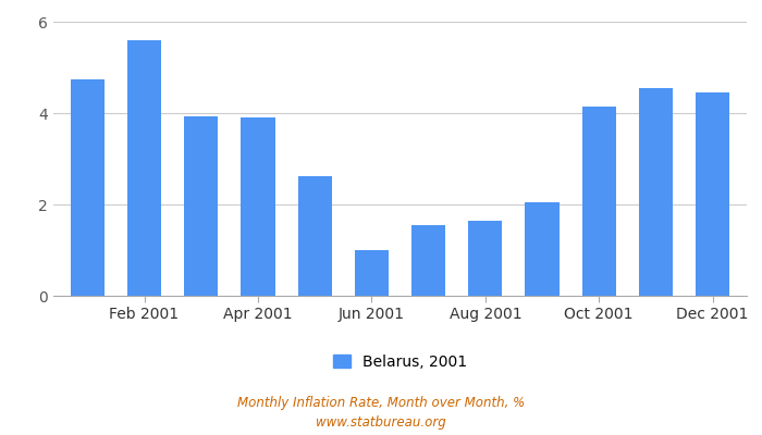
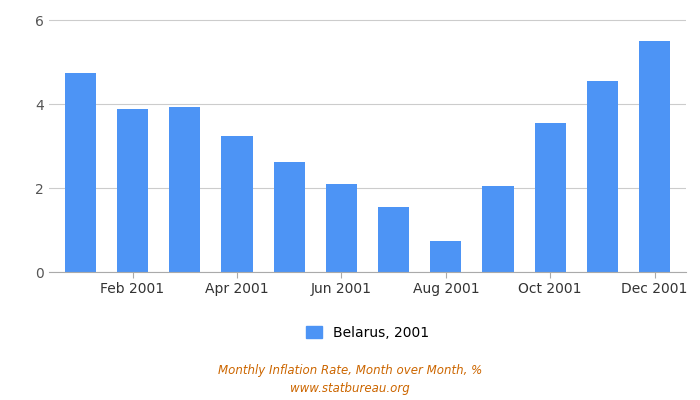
Feb 2001: 5.60 -> 3.88
Apr 2001: 3.90 -> 3.25
Jun 2001: 1.00 -> 2.10
Aug 2001: 1.65 -> 0.75
Oct 2001: 4.15 -> 3.55
Dec 2001: 4.45 -> 5.50
